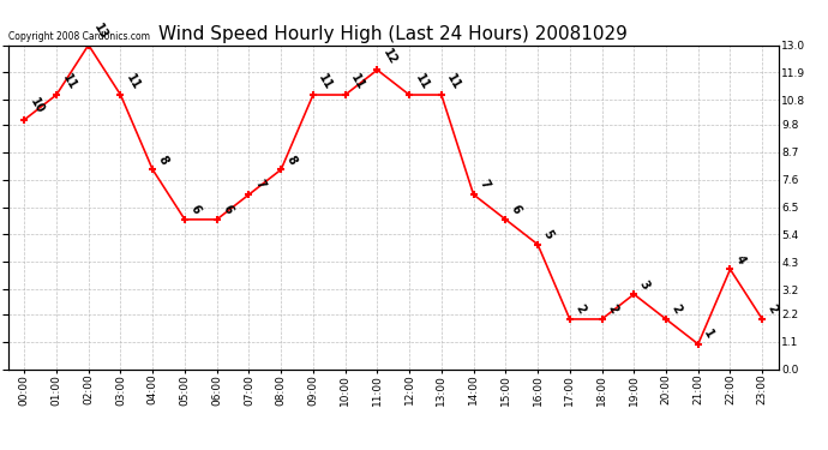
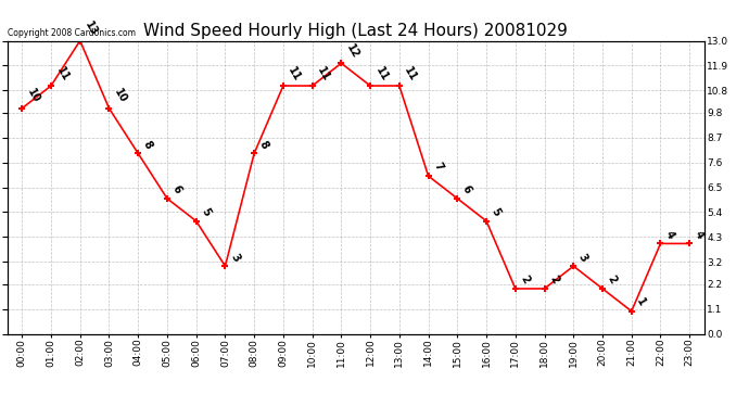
03:00: 11 -> 10
06:00: 6 -> 5
07:00: 7 -> 3
23:00: 2 -> 4
